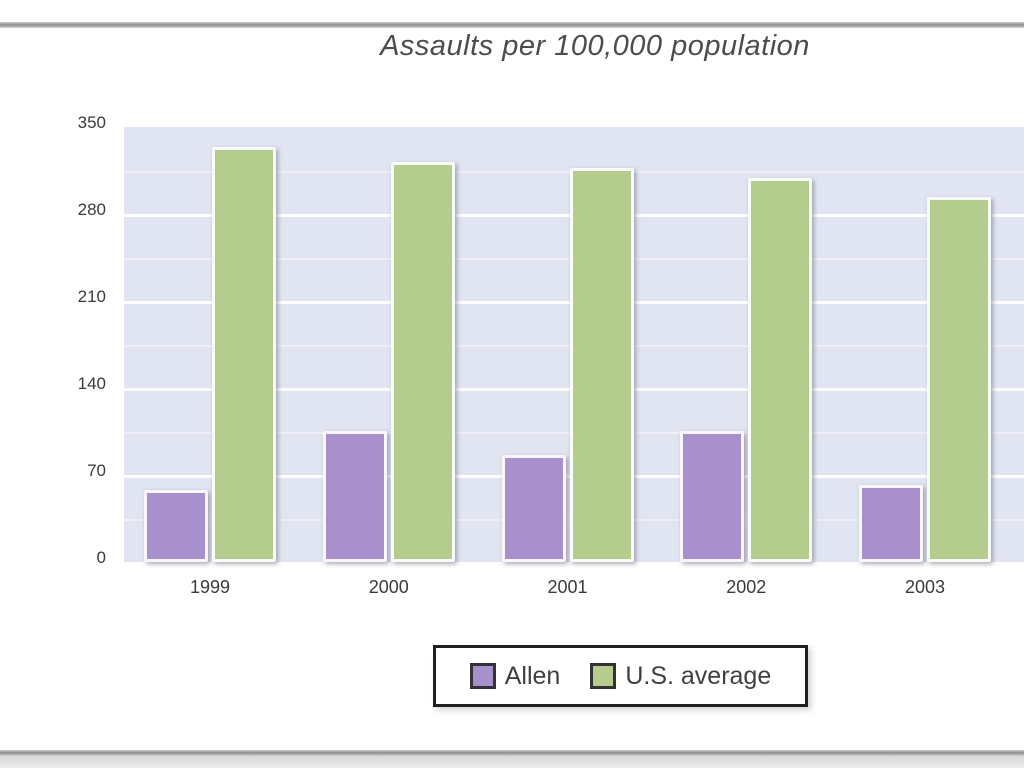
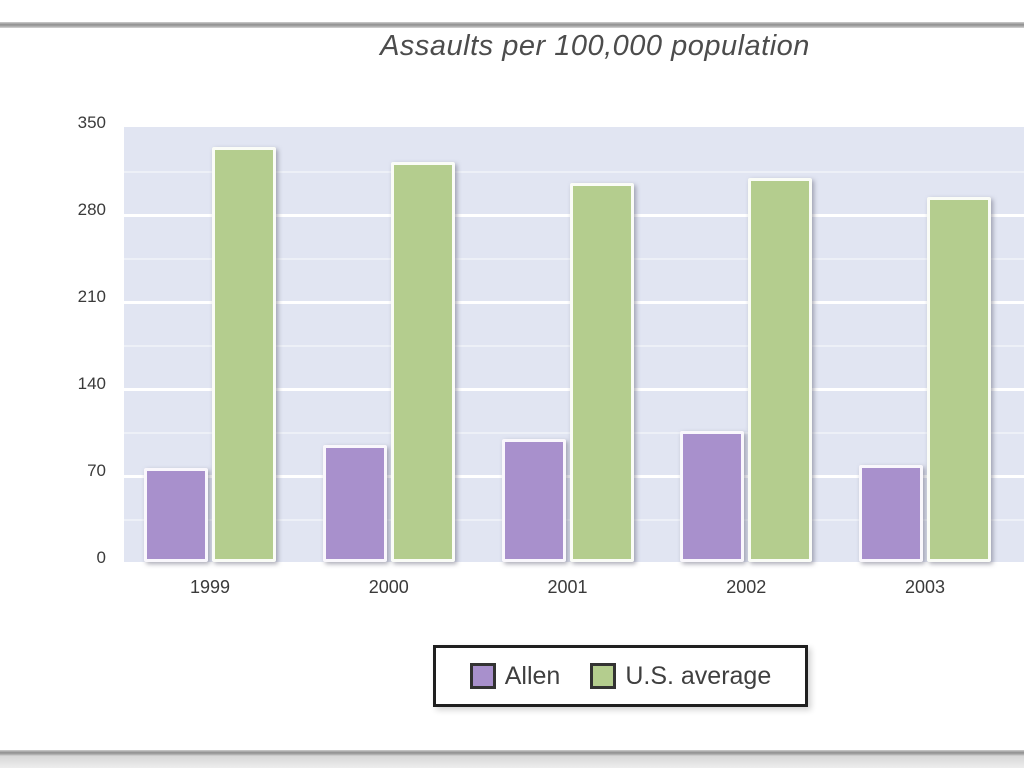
Allen/1999: 58 -> 76
Allen/2000: 105 -> 94
Allen/2001: 86 -> 99
U.S. average/2001: 317 -> 305
Allen/2003: 62 -> 78
